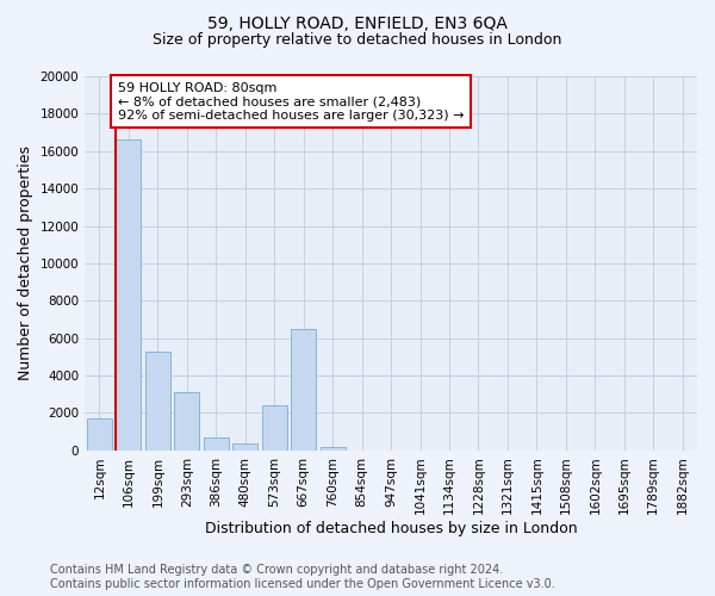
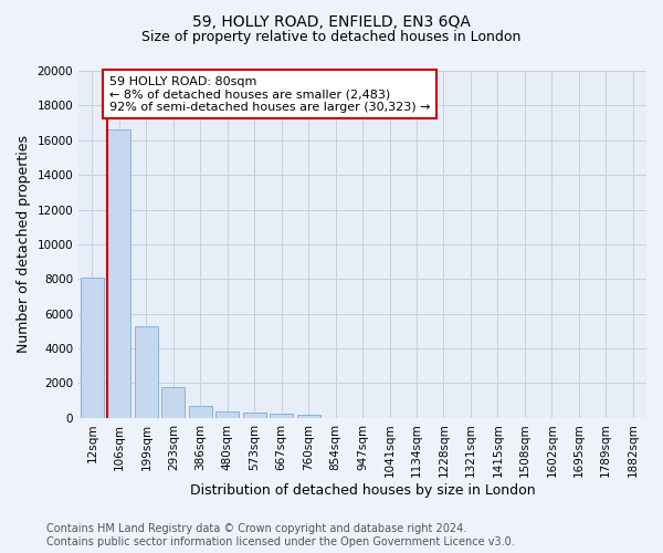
12sqm: 1700 -> 8100
293sqm: 3100 -> 1800
573sqm: 2400 -> 300
667sqm: 6500 -> 200
